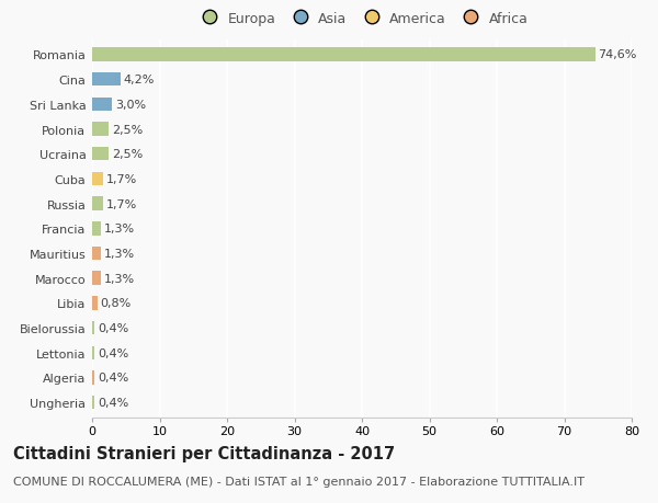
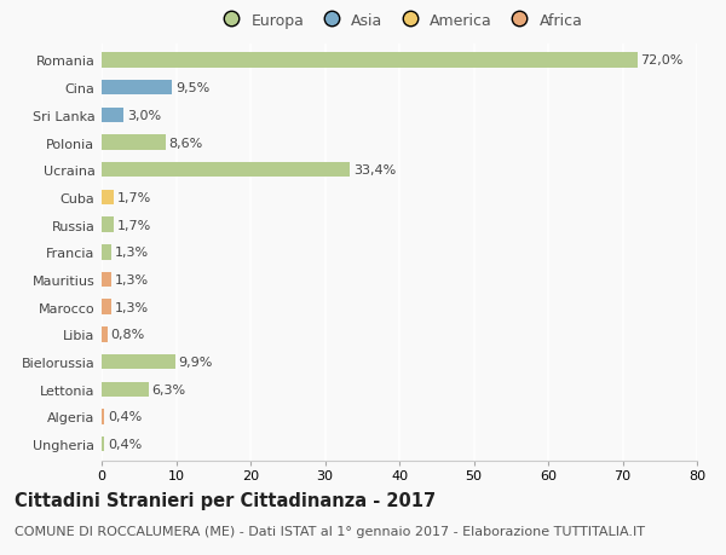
Romania: 74,6% -> 72,0%
Cina: 4,2% -> 9,5%
Polonia: 2,5% -> 8,6%
Ucraina: 2,5% -> 33,4%
Bielorussia: 0,4% -> 9,9%
Lettonia: 0,4% -> 6,3%
